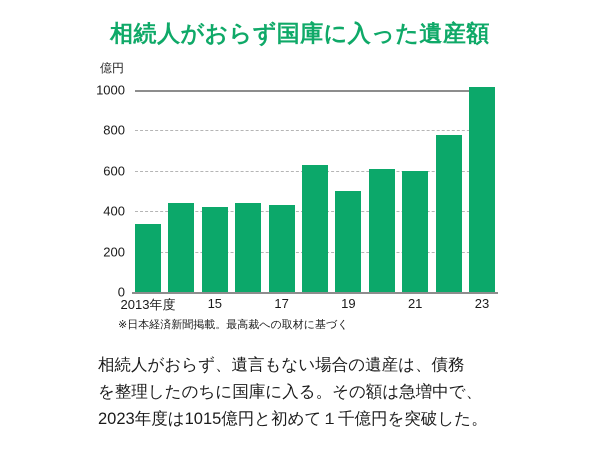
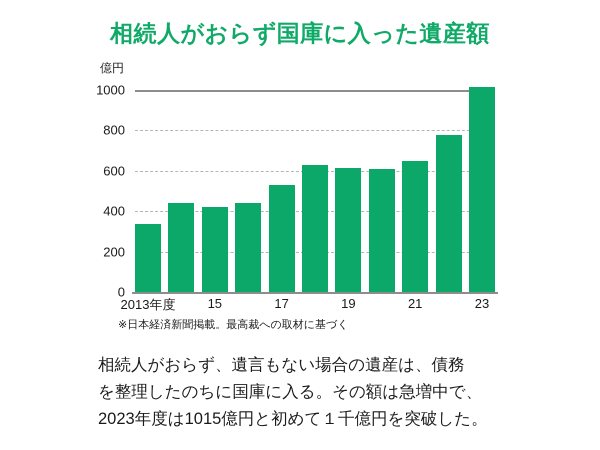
17: 430 -> 530
19: 500 -> 620
21: 600 -> 650
